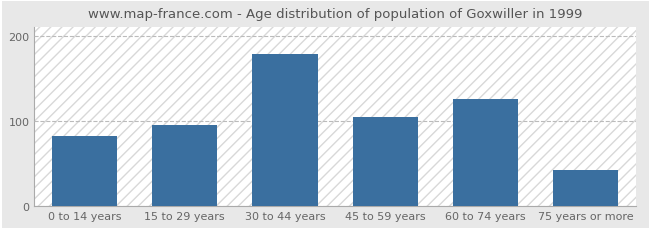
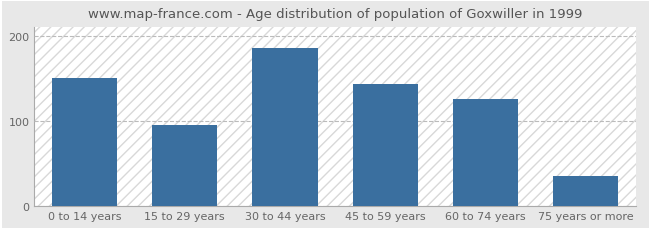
0 to 14 years: 82 -> 150
30 to 44 years: 178 -> 185
45 to 59 years: 104 -> 143
75 years or more: 42 -> 35
